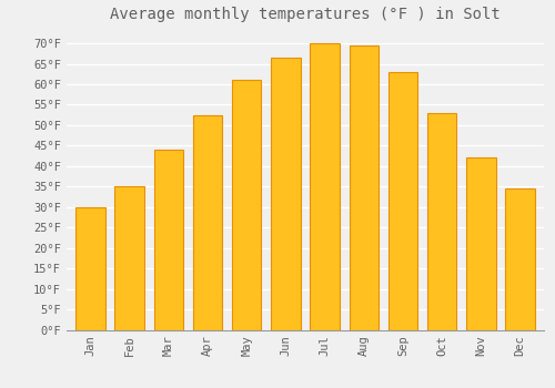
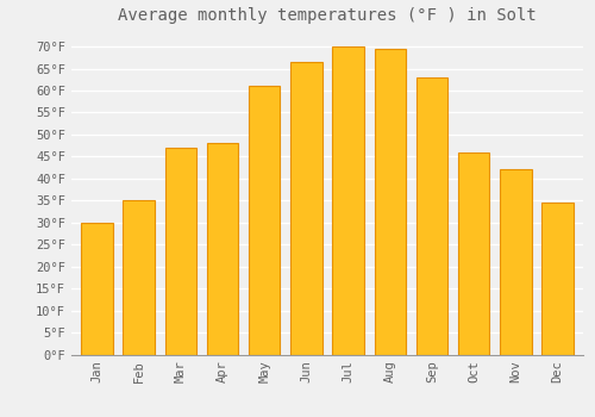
Mar: 44.0°F -> 47.0°F
Apr: 52.5°F -> 48.0°F
Oct: 53.0°F -> 46.0°F
